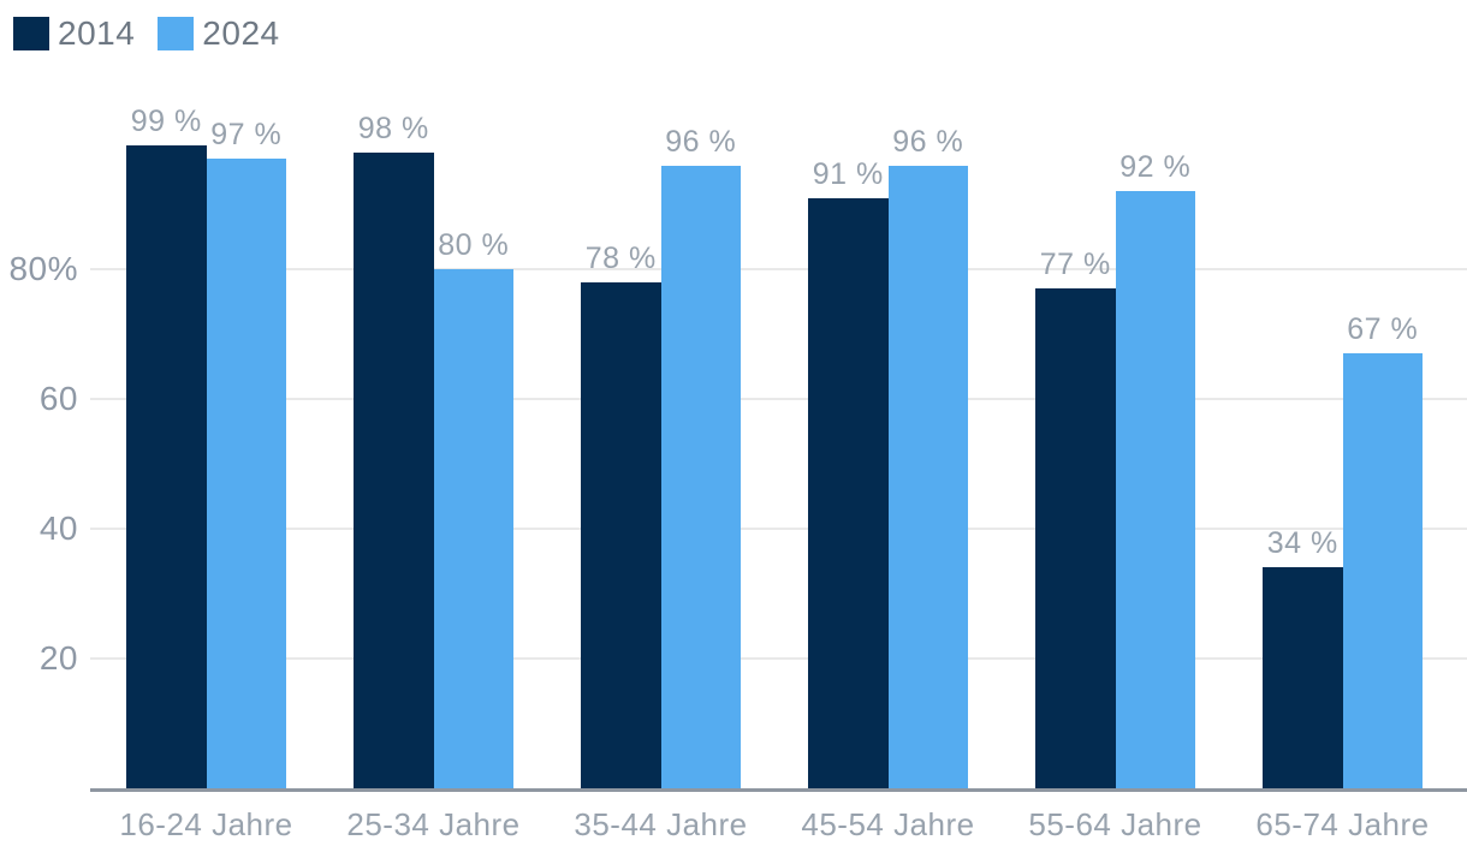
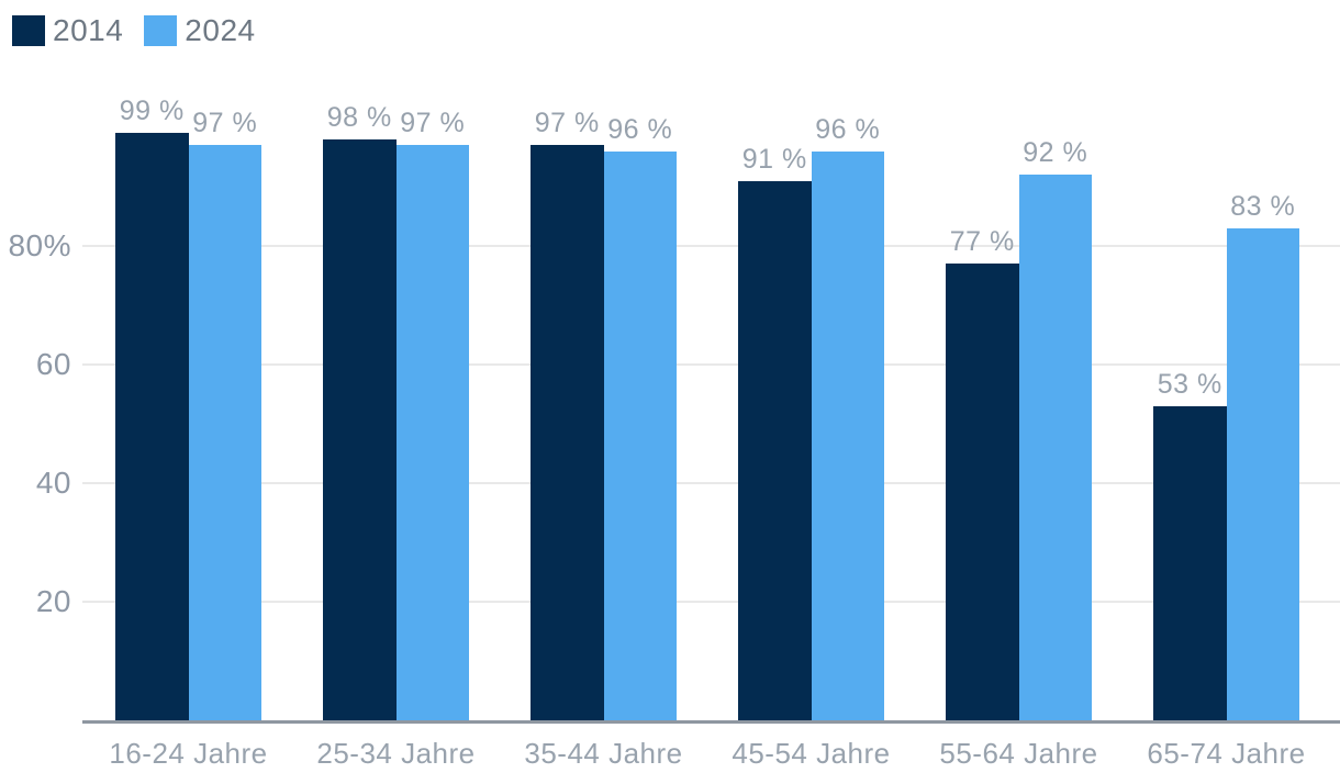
2024/25-34 Jahre: 80 -> 97
2014/35-44 Jahre: 78 -> 97
2014/65-74 Jahre: 34 -> 53
2024/65-74 Jahre: 67 -> 83
